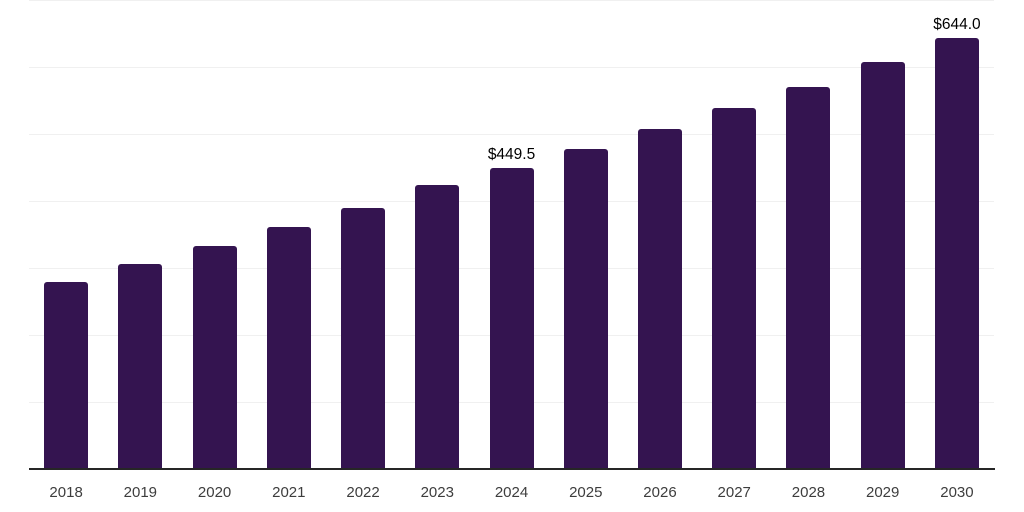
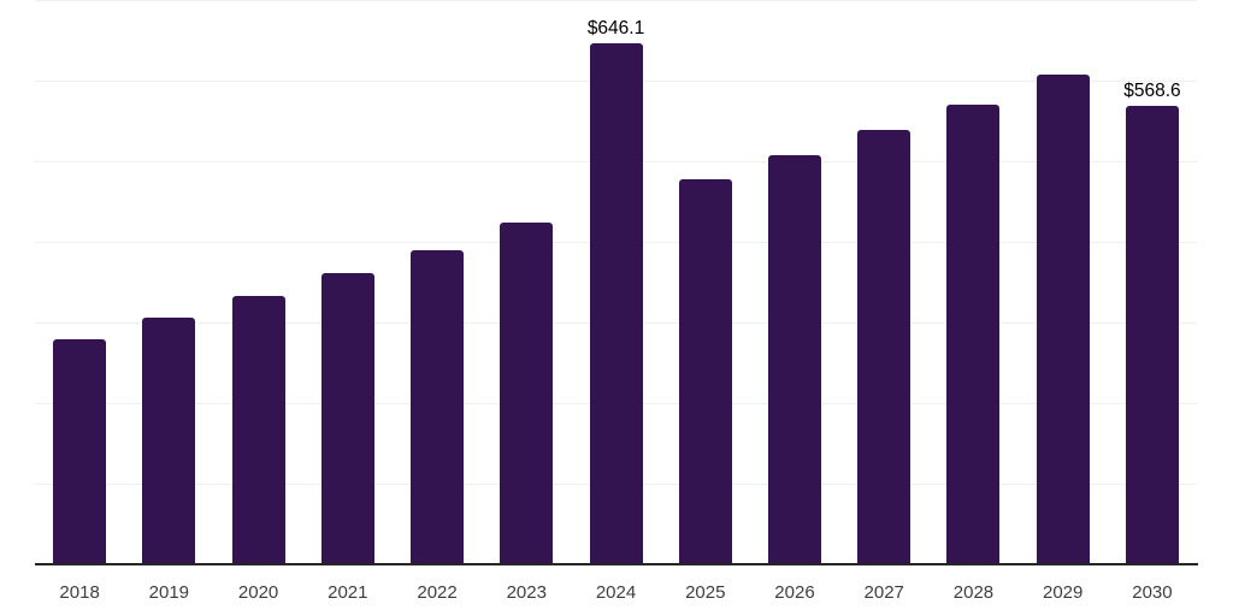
2024: $449.5 -> $646.1
2030: $644.0 -> $568.6
